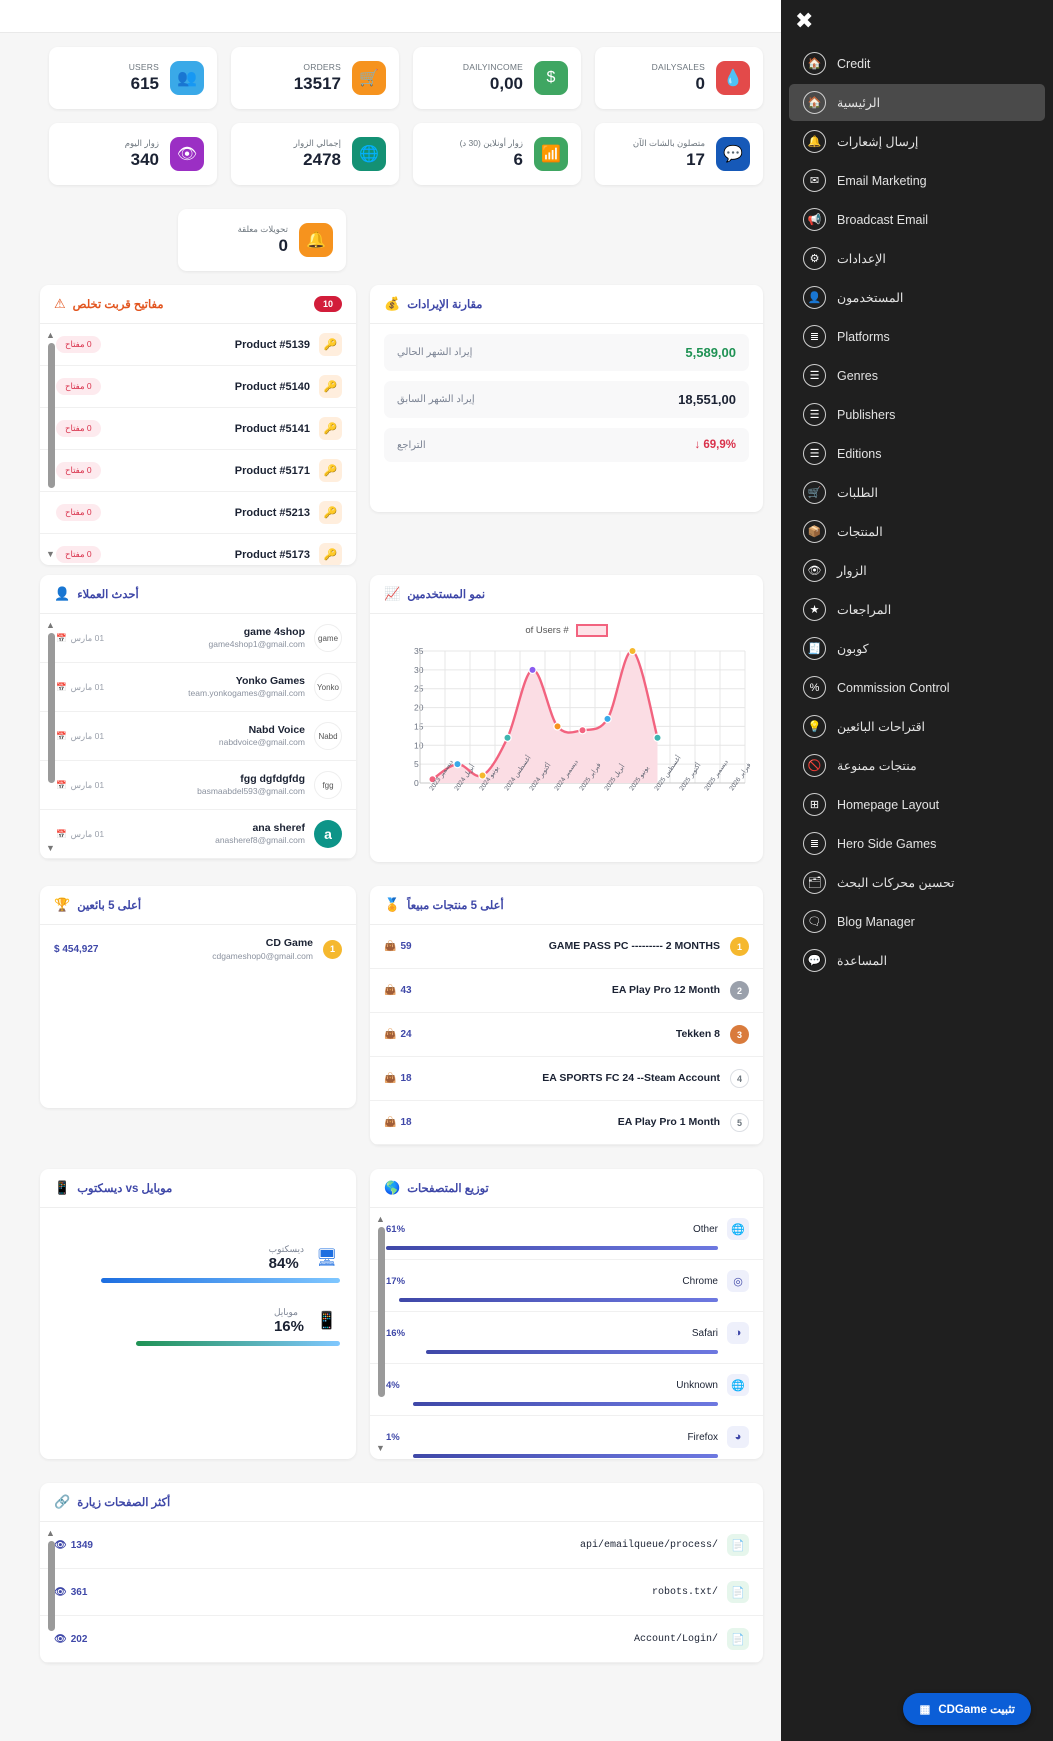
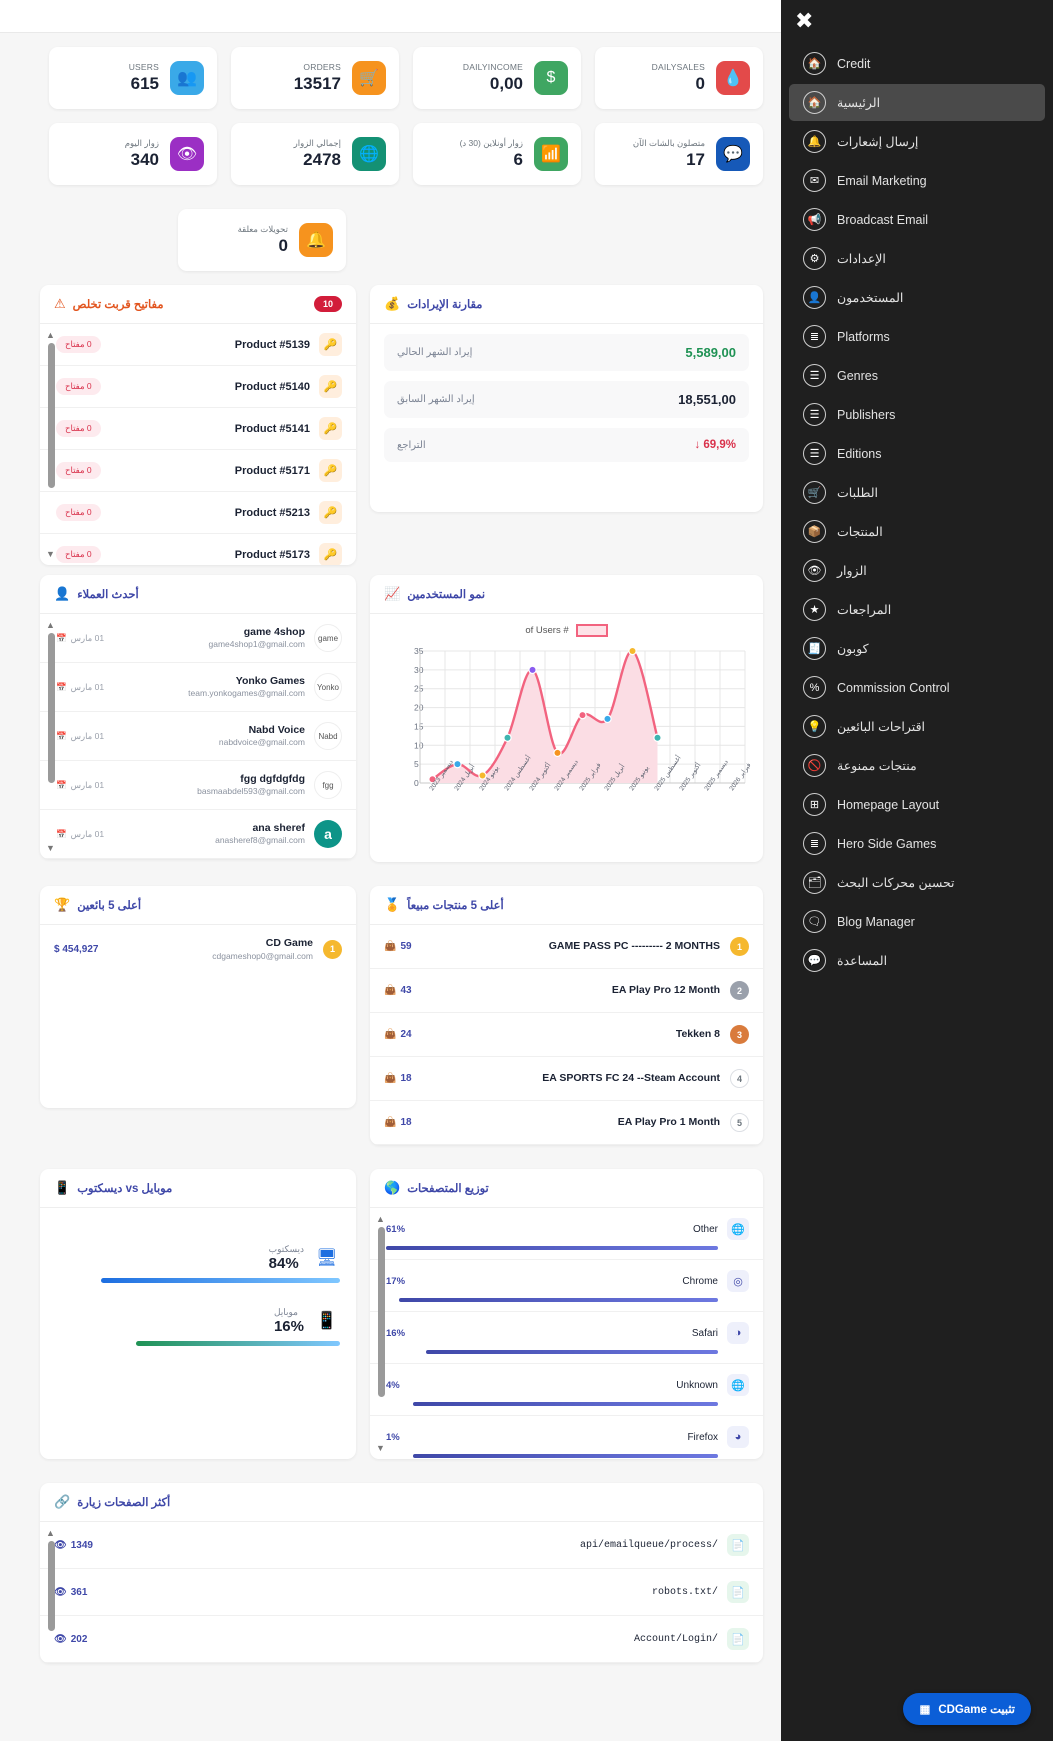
ديسمبر 2024: 15 -> 8
فبراير 2025: 14 -> 18
